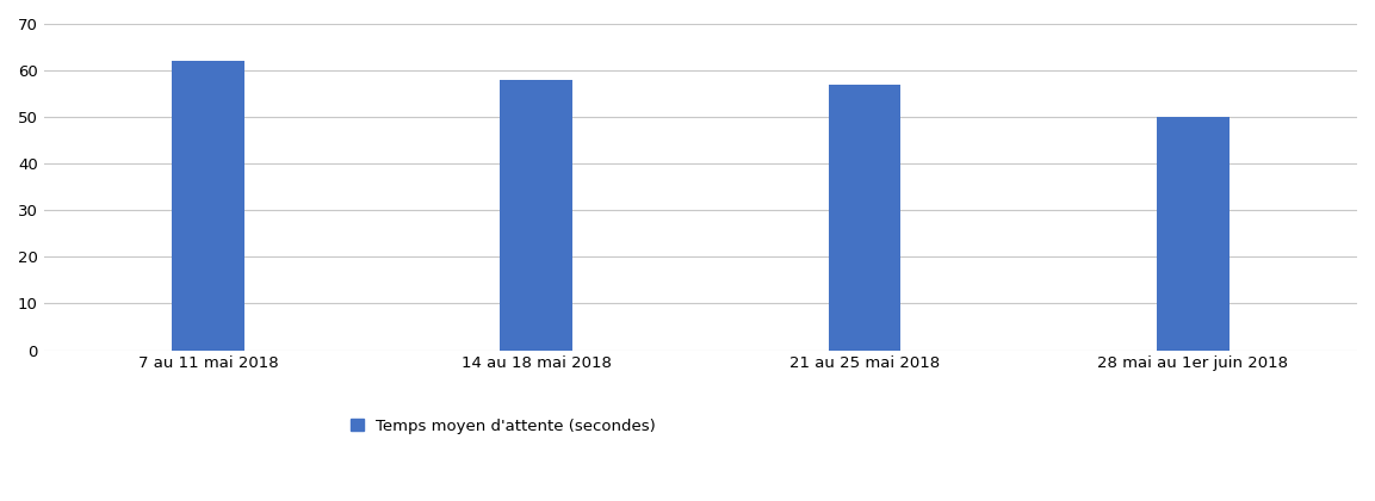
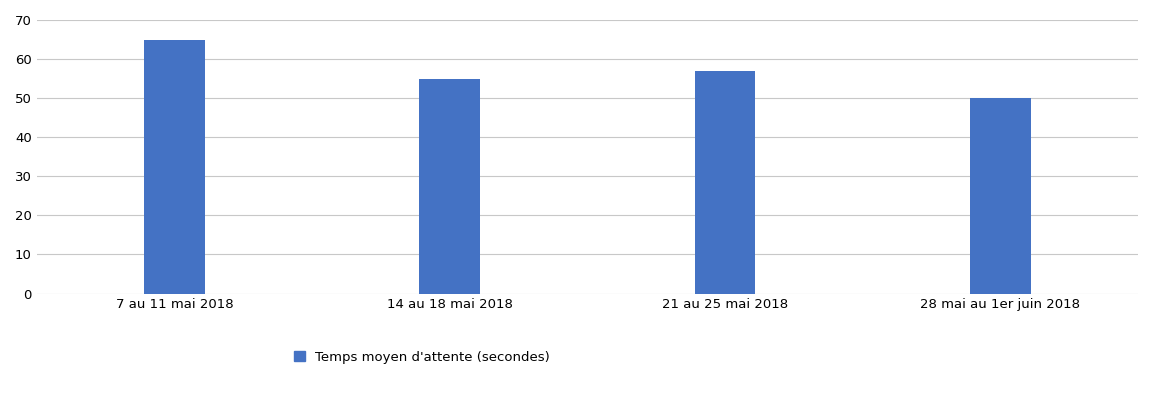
7 au 11 mai 2018: 62 -> 65
14 au 18 mai 2018: 58 -> 55
